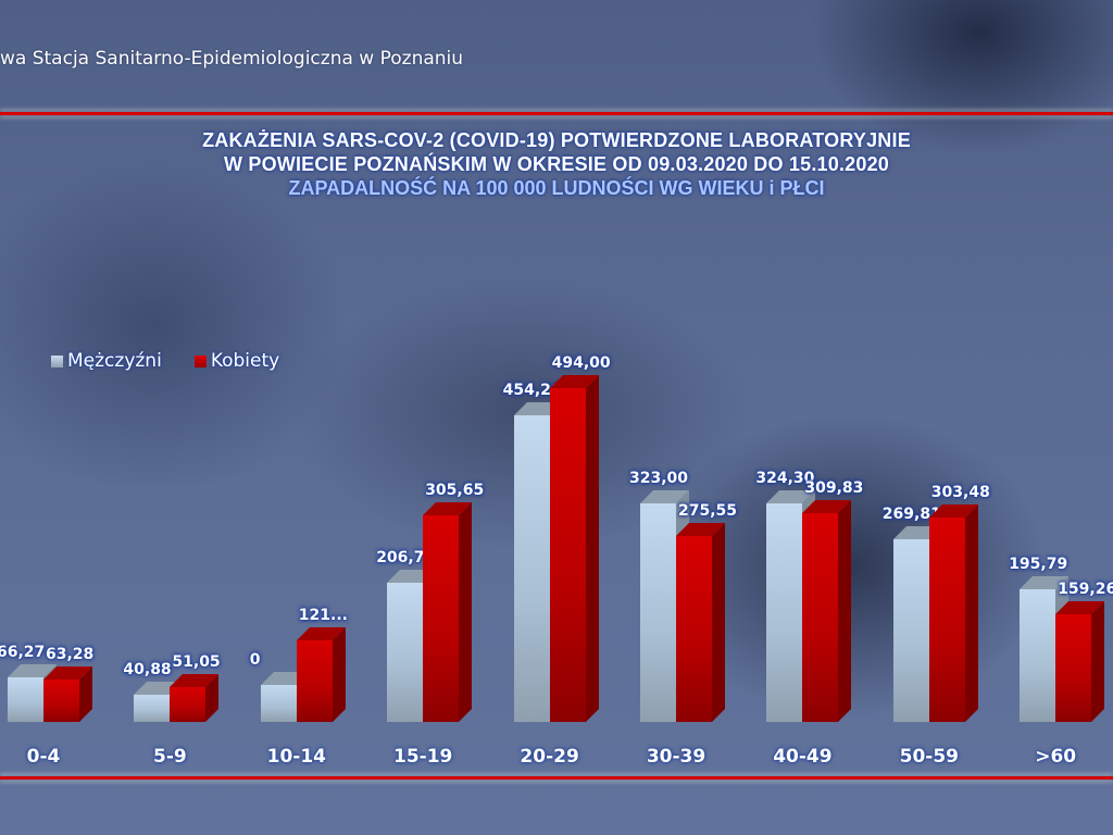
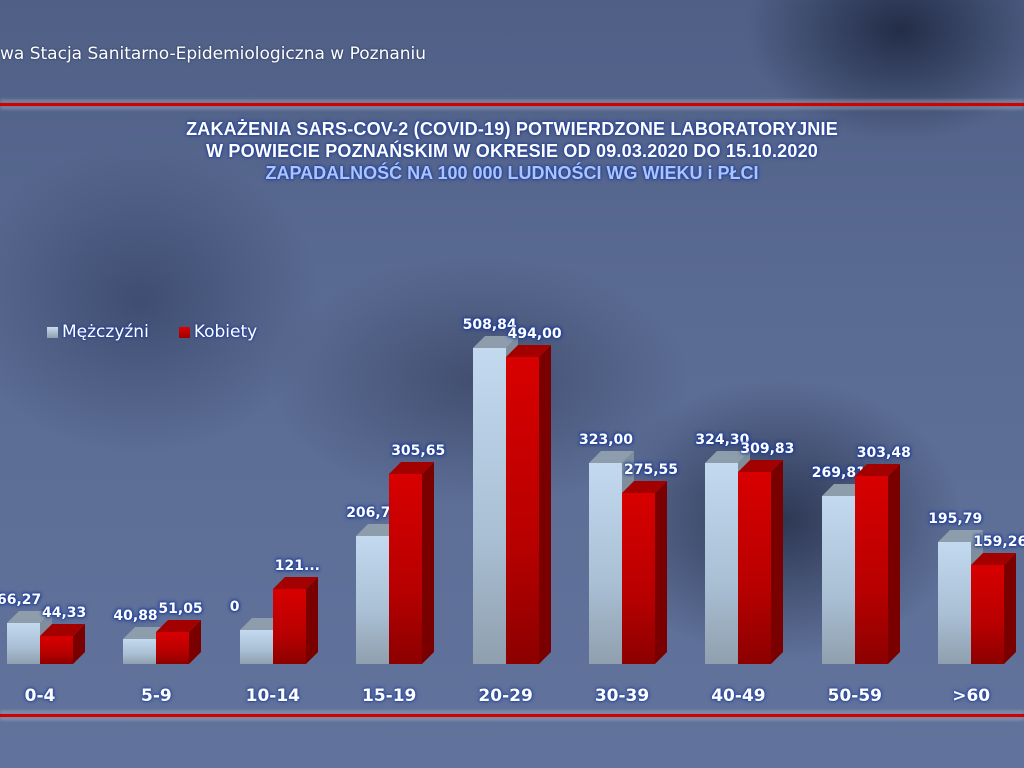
Kobiety/0-4: 63,28 -> 44,33
Mężczyźni/20-29: 454,26 -> 508,84
